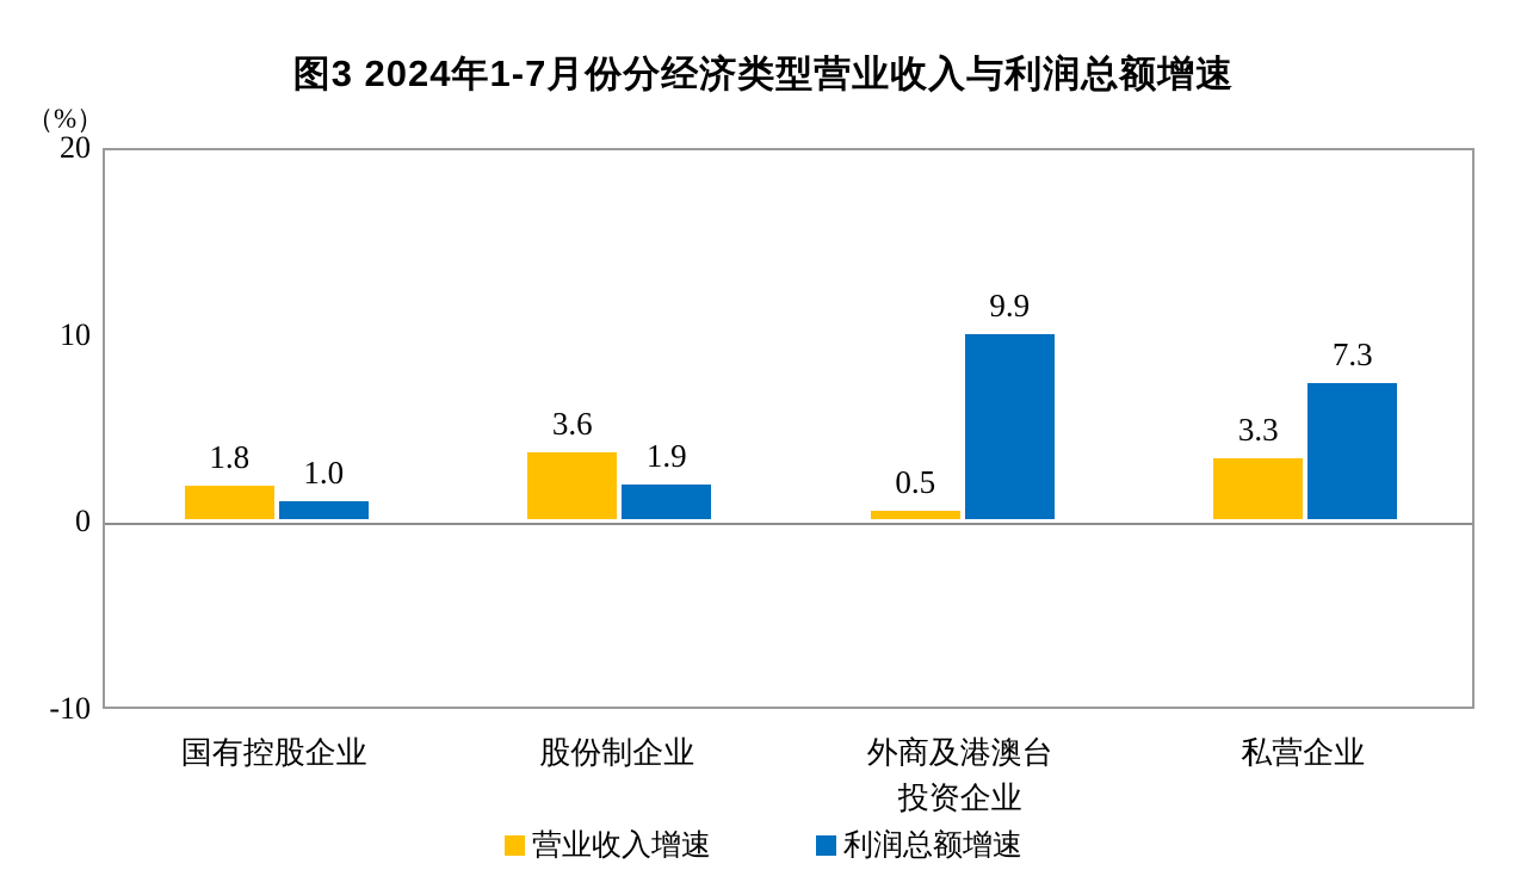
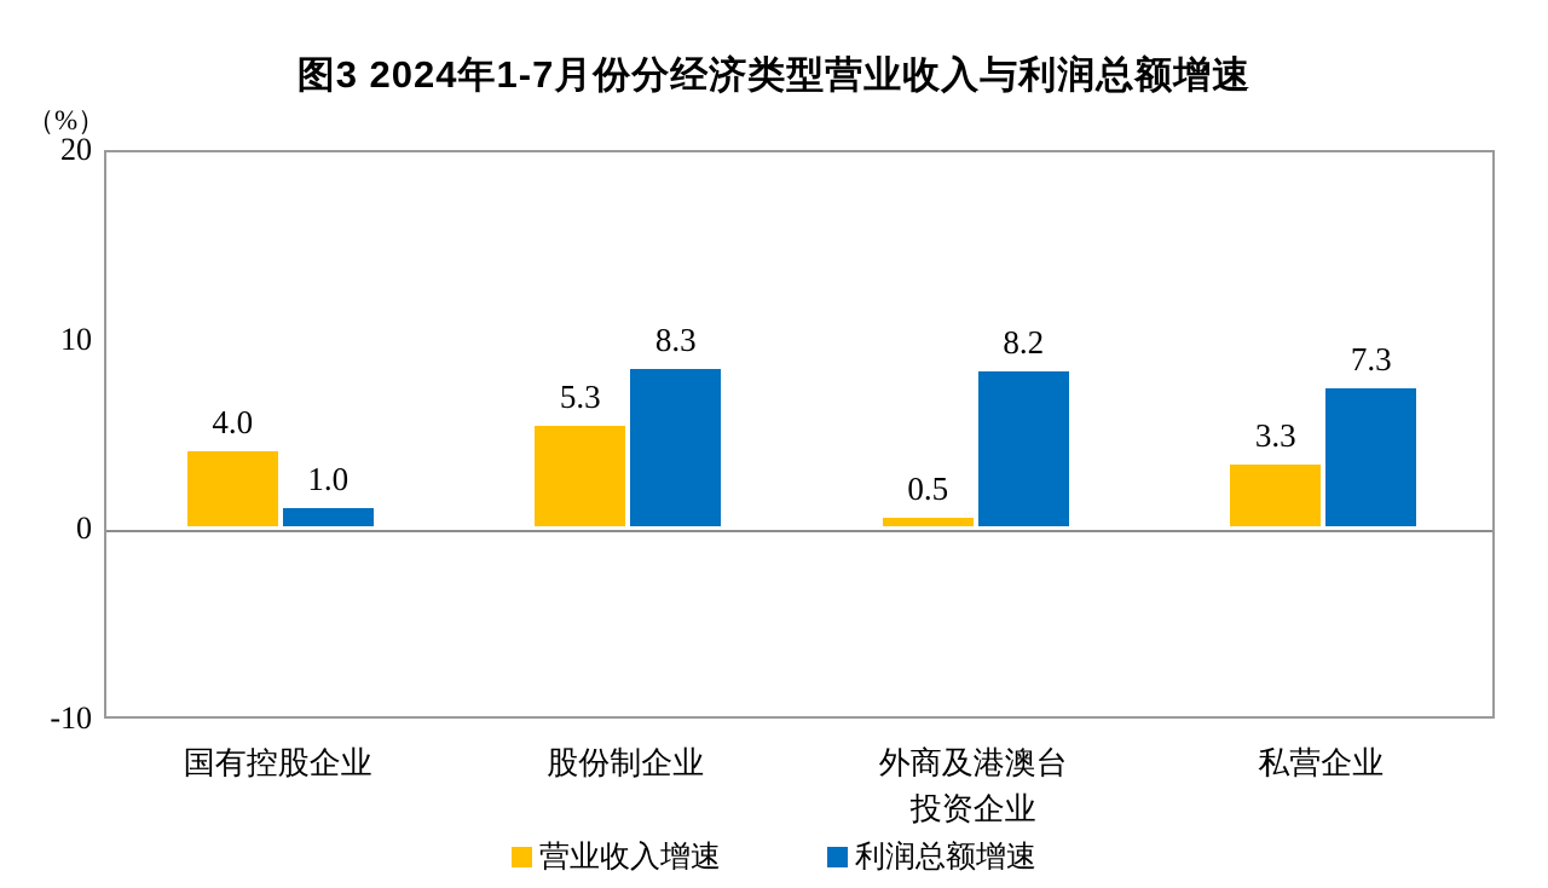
营业收入增速/国有控股企业: 1.8 -> 4.0
营业收入增速/股份制企业: 3.6 -> 5.3
利润总额增速/股份制企业: 1.9 -> 8.3
利润总额增速/外商及港澳台 投资企业: 9.9 -> 8.2
